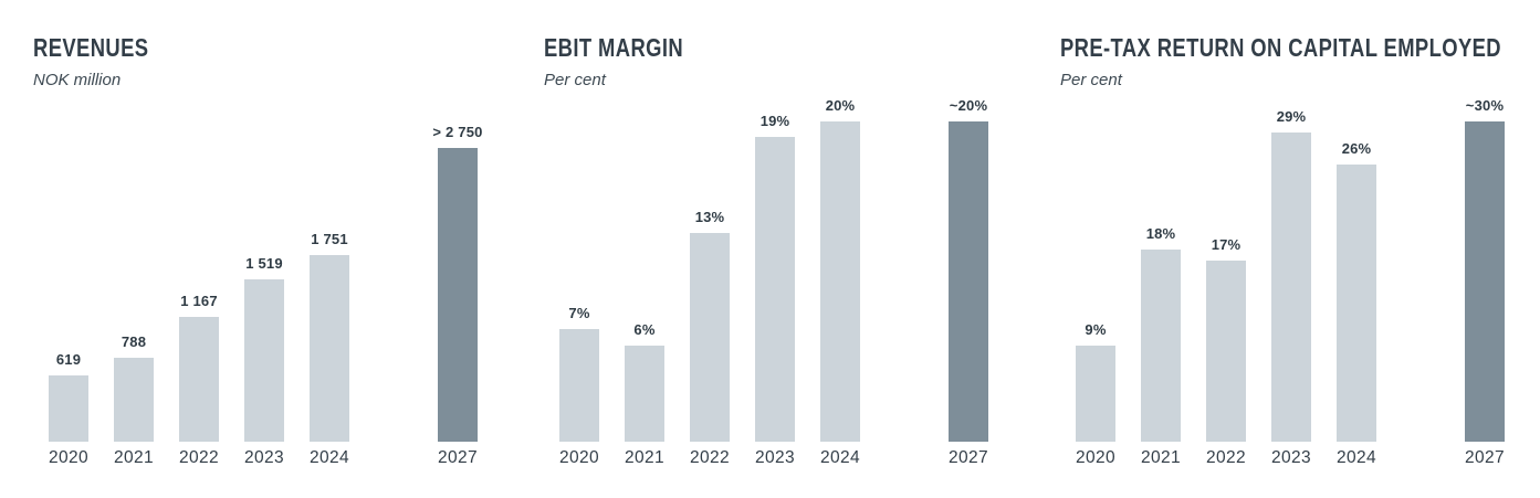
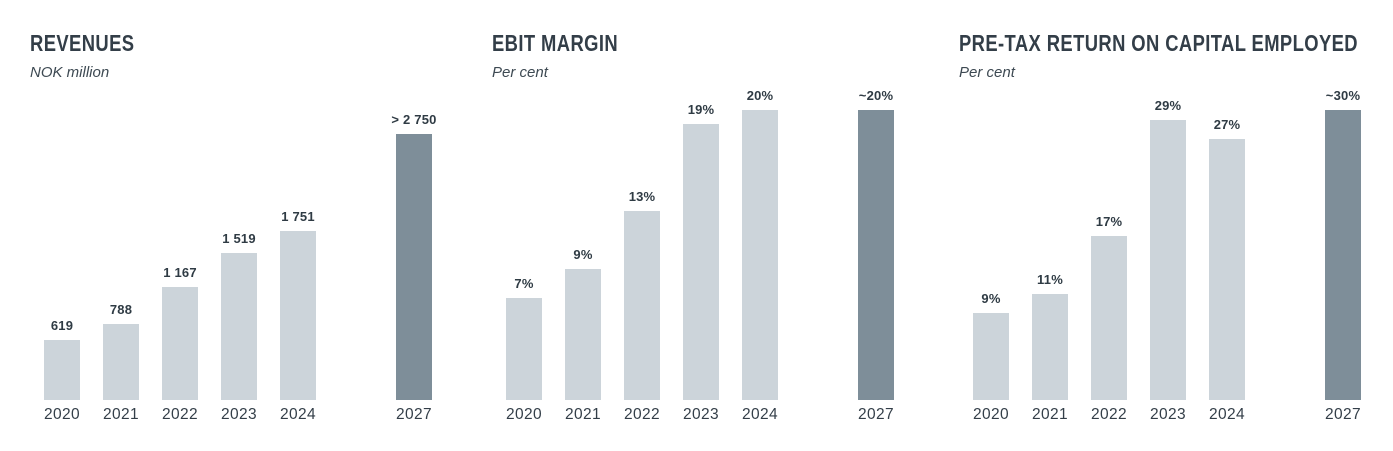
EBIT MARGIN/2021: 6% -> 9%
PRE-TAX RETURN ON CAPITAL EMPLOYED/2021: 18% -> 11%
PRE-TAX RETURN ON CAPITAL EMPLOYED/2024: 26% -> 27%
